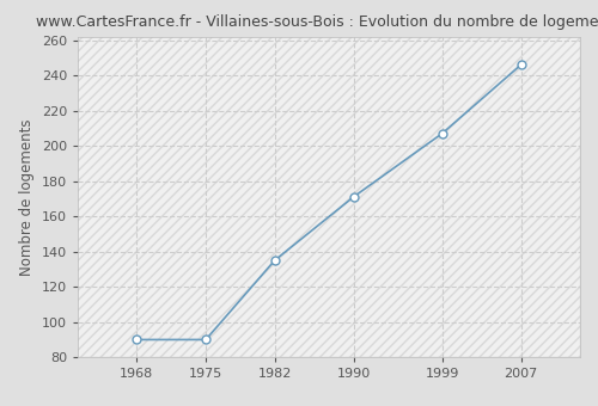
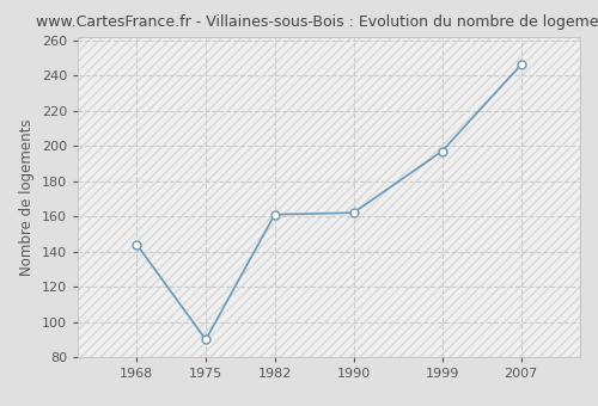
1968: 90 -> 144
1982: 135 -> 161
1990: 171 -> 162
1999: 207 -> 197
